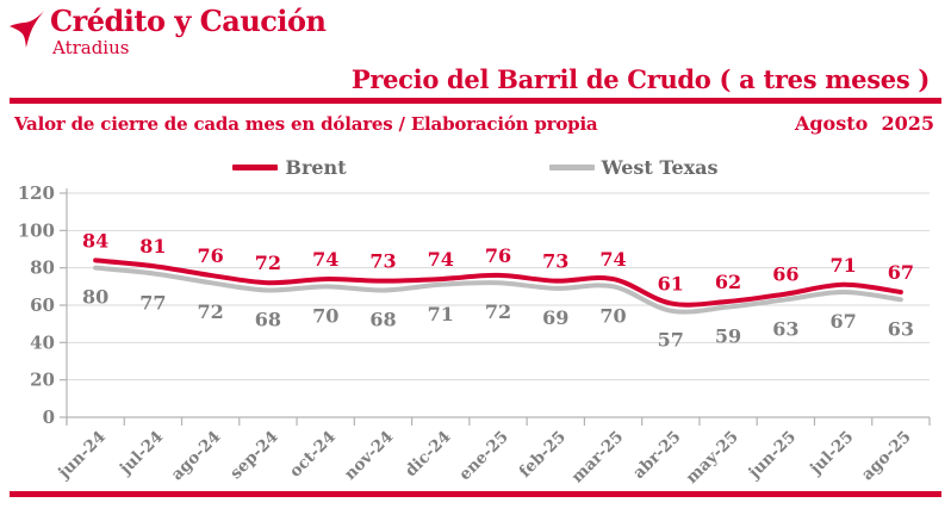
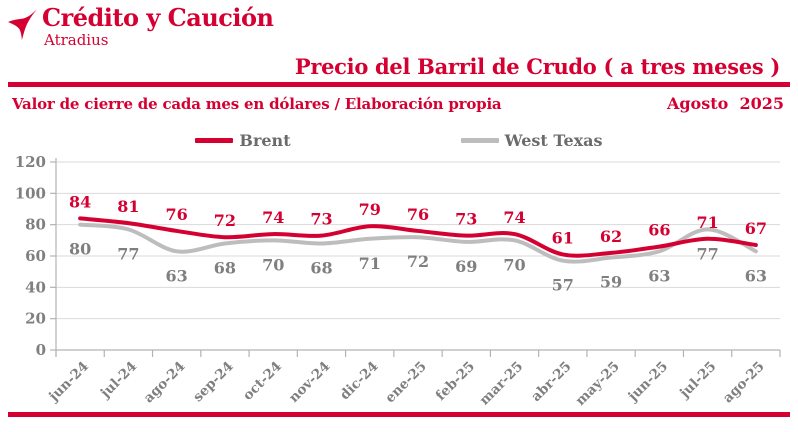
West Texas/ago-24: 72 -> 63
Brent/dic-24: 74 -> 79
West Texas/jul-25: 67 -> 77
